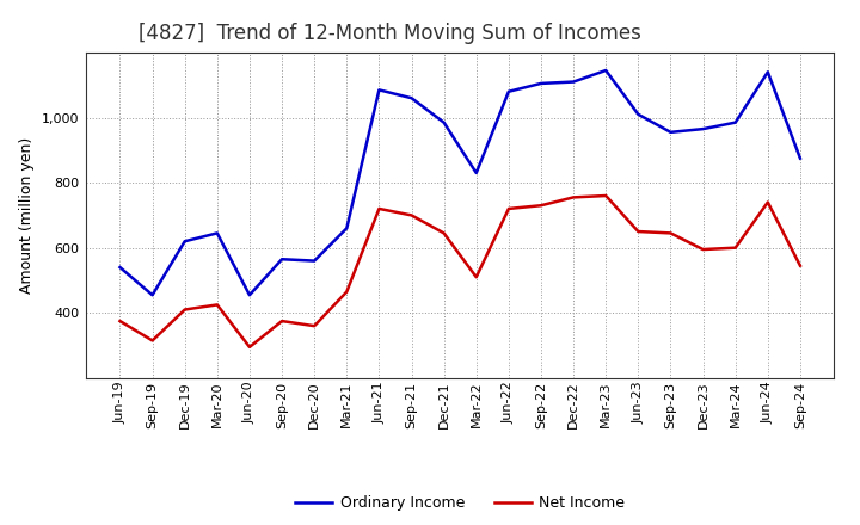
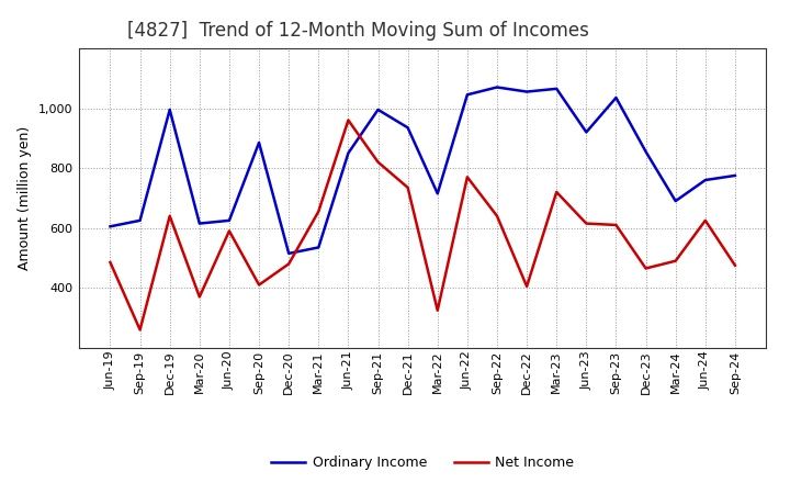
Ordinary Income/Jun-19: 540 -> 605
Net Income/Jun-19: 375 -> 485
Ordinary Income/Sep-19: 455 -> 625
Net Income/Sep-19: 315 -> 260
Ordinary Income/Dec-19: 620 -> 995
Net Income/Dec-19: 410 -> 640
Ordinary Income/Mar-20: 645 -> 615
Net Income/Mar-20: 425 -> 370
Ordinary Income/Jun-20: 455 -> 625
Net Income/Jun-20: 295 -> 590
Ordinary Income/Sep-20: 565 -> 885
Net Income/Sep-20: 375 -> 410
Ordinary Income/Dec-20: 560 -> 515
Net Income/Dec-20: 360 -> 480
Ordinary Income/Mar-21: 660 -> 535
Net Income/Mar-21: 465 -> 655
Ordinary Income/Jun-21: 1,085 -> 850
Net Income/Jun-21: 720 -> 960
Ordinary Income/Sep-21: 1,060 -> 995
Net Income/Sep-21: 700 -> 820
Ordinary Income/Dec-21: 985 -> 935
Net Income/Dec-21: 645 -> 735
Ordinary Income/Mar-22: 830 -> 715
Net Income/Mar-22: 510 -> 325
Ordinary Income/Jun-22: 1,080 -> 1,045
Net Income/Jun-22: 720 -> 770
Ordinary Income/Sep-22: 1,105 -> 1,070
Net Income/Sep-22: 730 -> 640
Ordinary Income/Dec-22: 1,110 -> 1,055
Net Income/Dec-22: 755 -> 405
Ordinary Income/Mar-23: 1,145 -> 1,065
Net Income/Mar-23: 760 -> 720
Ordinary Income/Jun-23: 1,010 -> 920
Net Income/Jun-23: 650 -> 615
Ordinary Income/Sep-23: 955 -> 1,035
Net Income/Sep-23: 645 -> 610
Ordinary Income/Dec-23: 965 -> 855
Net Income/Dec-23: 595 -> 465
Ordinary Income/Mar-24: 985 -> 690
Net Income/Mar-24: 600 -> 490
Ordinary Income/Jun-24: 1,140 -> 760
Net Income/Jun-24: 740 -> 625
Ordinary Income/Sep-24: 875 -> 775
Net Income/Sep-24: 545 -> 475
